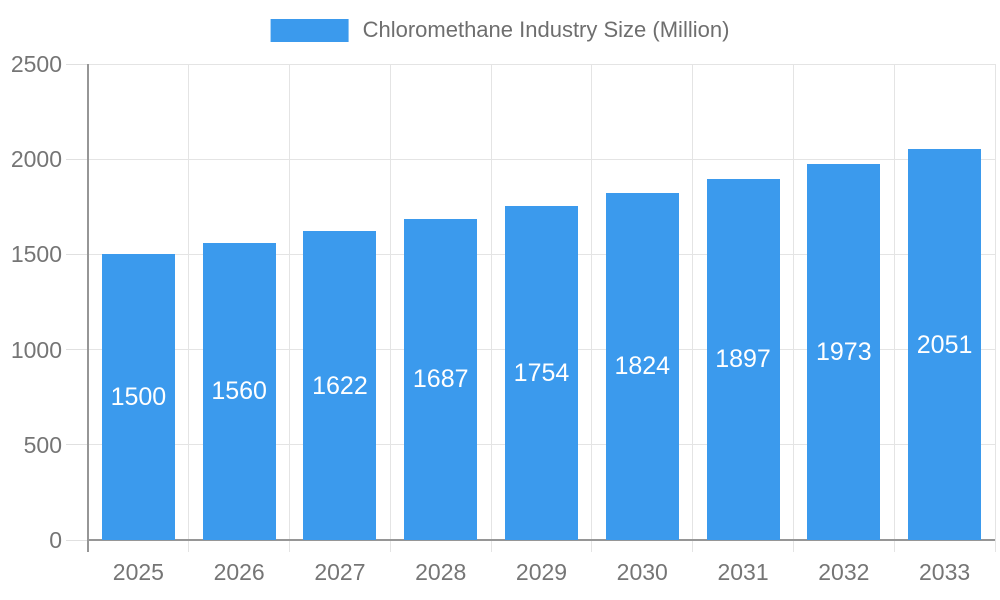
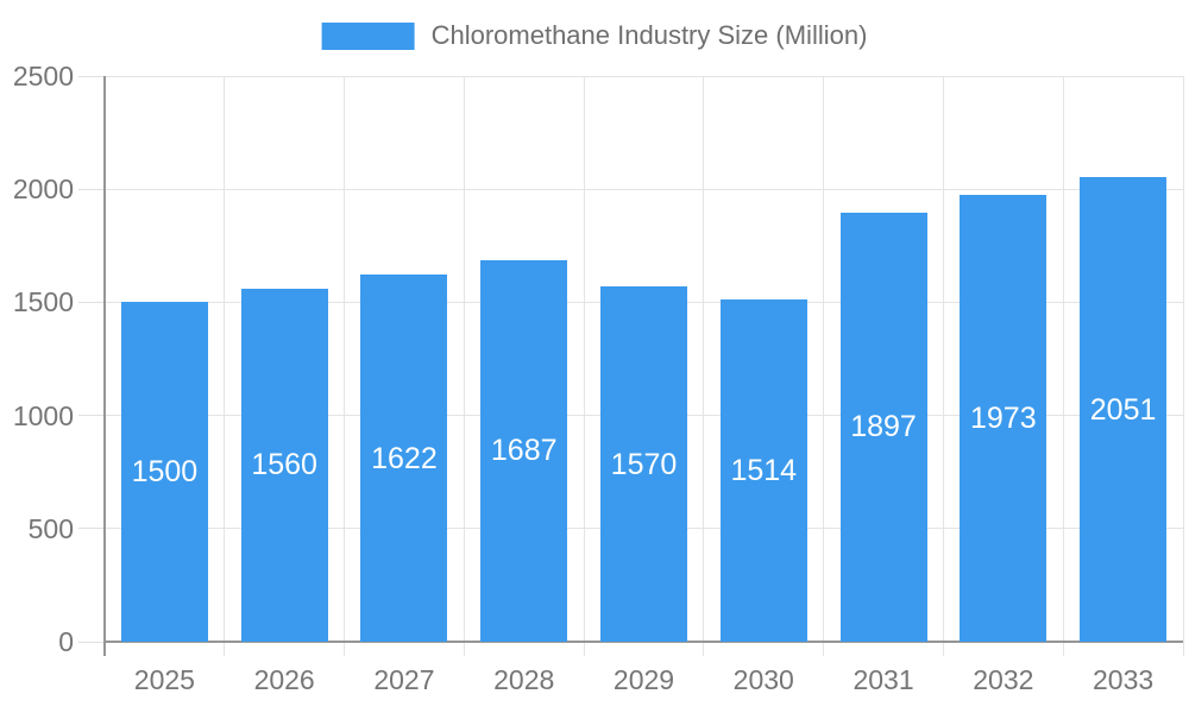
2029: 1754 -> 1570
2030: 1824 -> 1514
